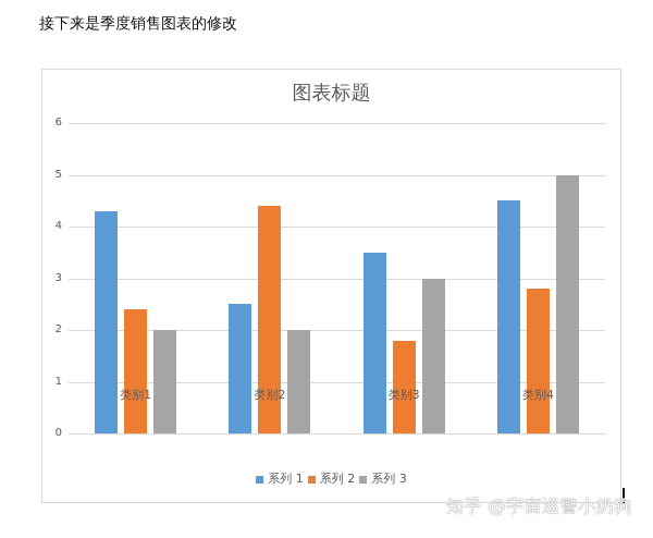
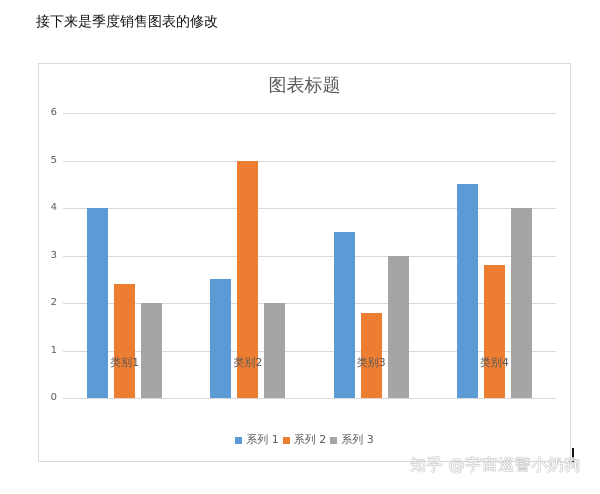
系列 1/类别1: 4.3 -> 4.0
系列 2/类别2: 4.4 -> 5.0
系列 3/类别4: 5 -> 4
